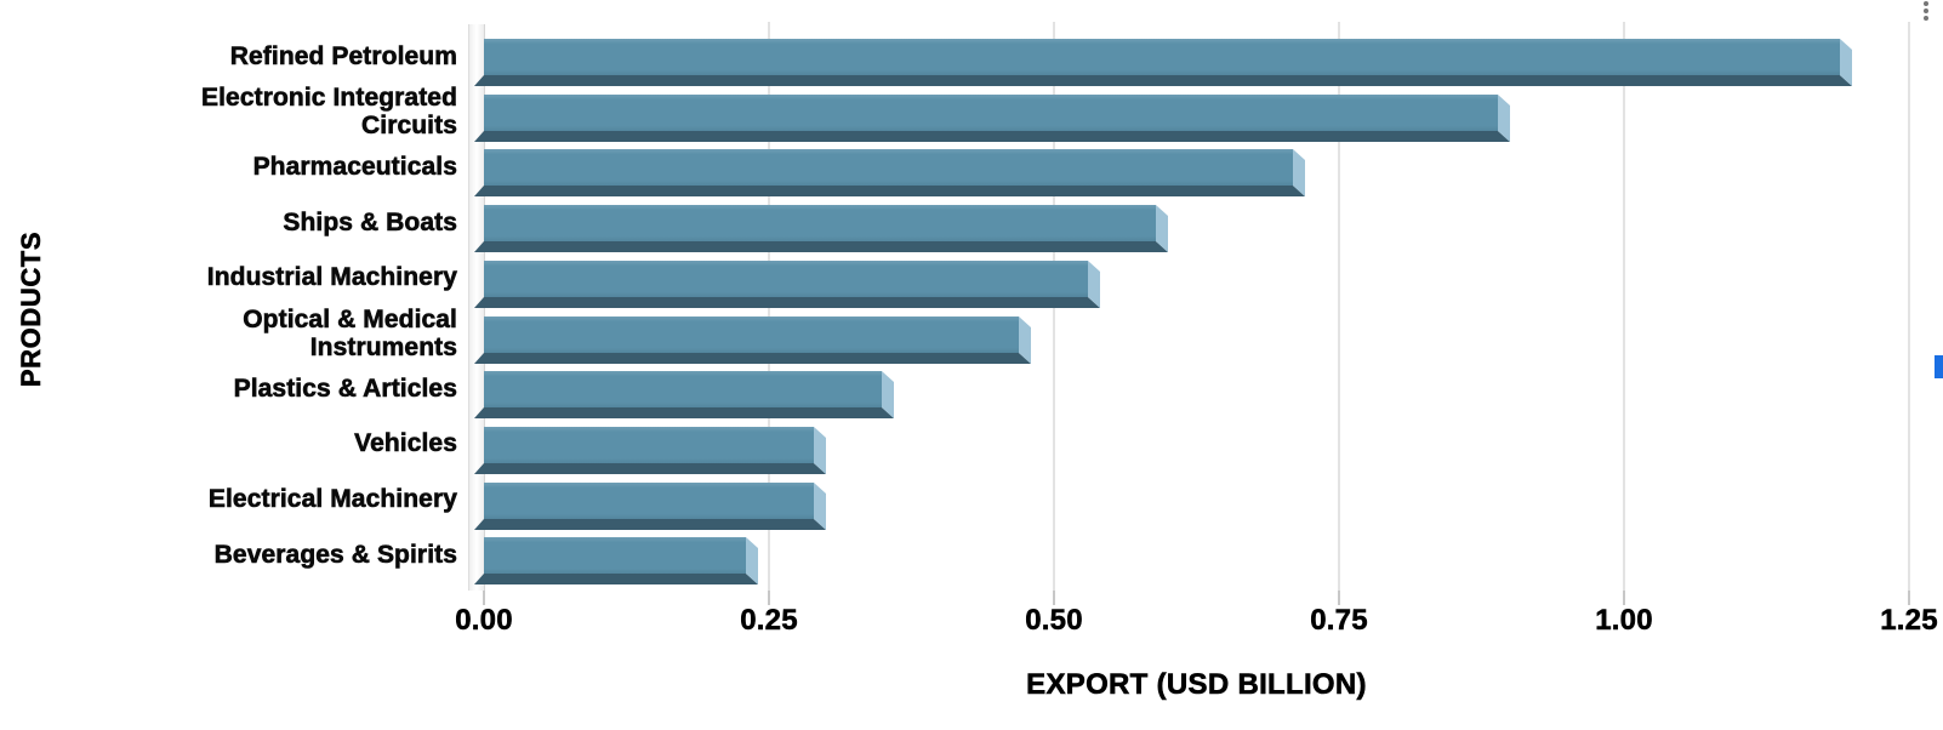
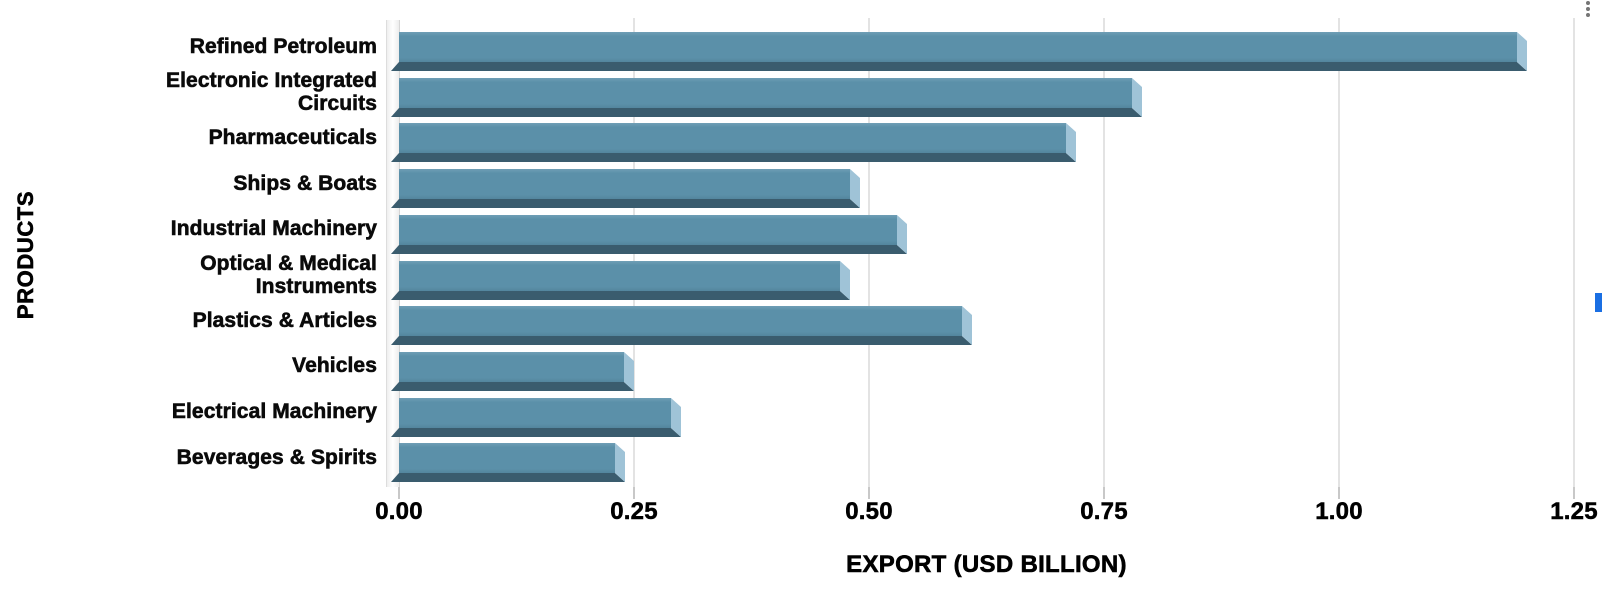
Electronic Integrated Circuits: 0.90 -> 0.79
Ships & Boats: 0.60 -> 0.49
Plastics & Articles: 0.36 -> 0.61
Vehicles: 0.30 -> 0.25
